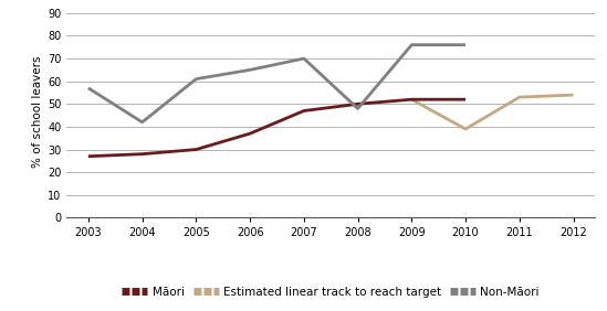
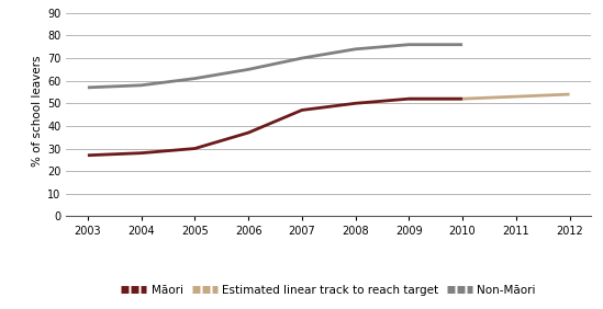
Non-Māori/2004: 42 -> 58
Non-Māori/2008: 48 -> 74
Estimated linear track to reach target/2010: 39 -> 52
